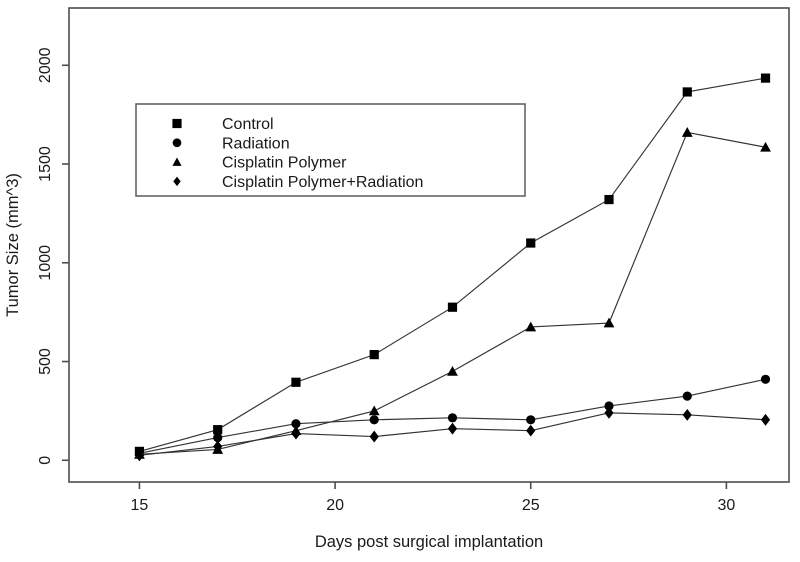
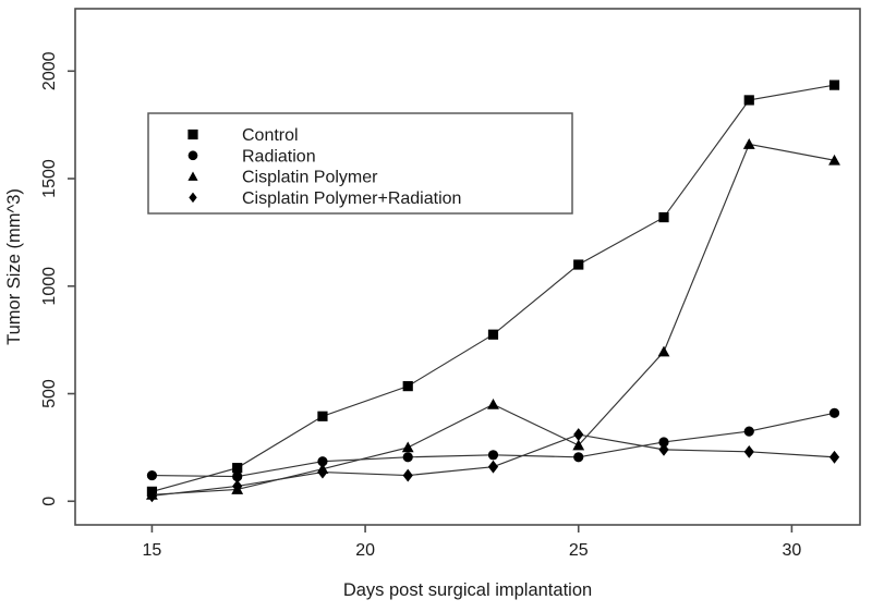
Radiation/15: 40 -> 120
Cisplatin Polymer/25: 680 -> 260
Cisplatin Polymer+Radiation/25: 150 -> 310
